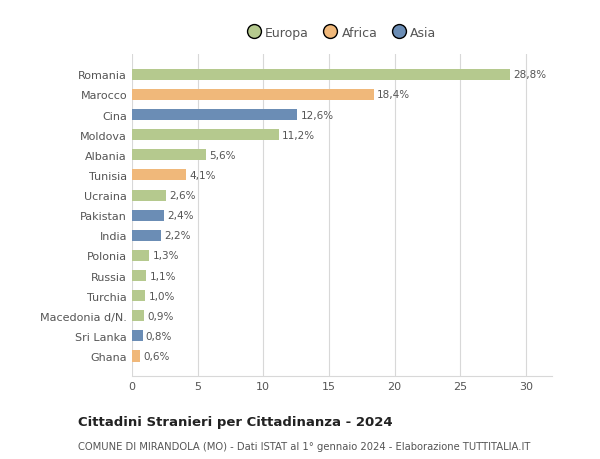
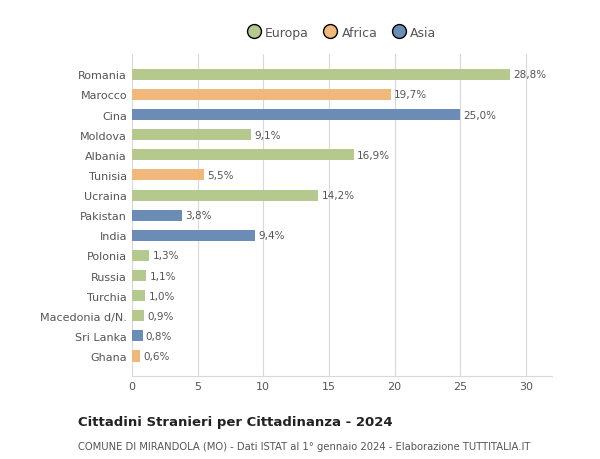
Marocco: 18,4% -> 19,7%
Cina: 12,6% -> 25,0%
Moldova: 11,2% -> 9,1%
Albania: 5,6% -> 16,9%
Tunisia: 4,1% -> 5,5%
Ucraina: 2,6% -> 14,2%
Pakistan: 2,4% -> 3,8%
India: 2,2% -> 9,4%
